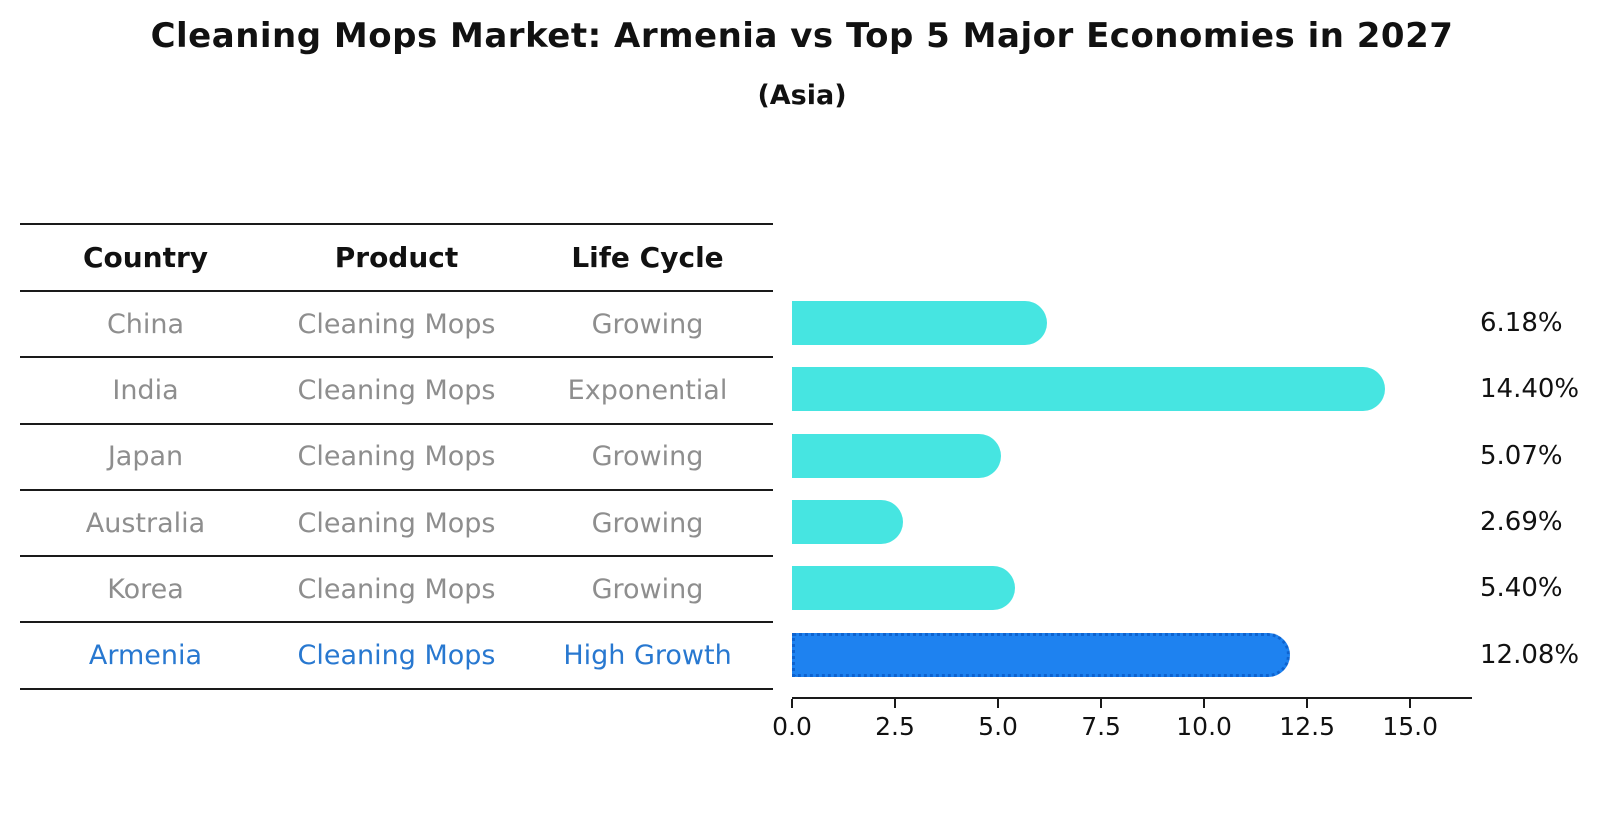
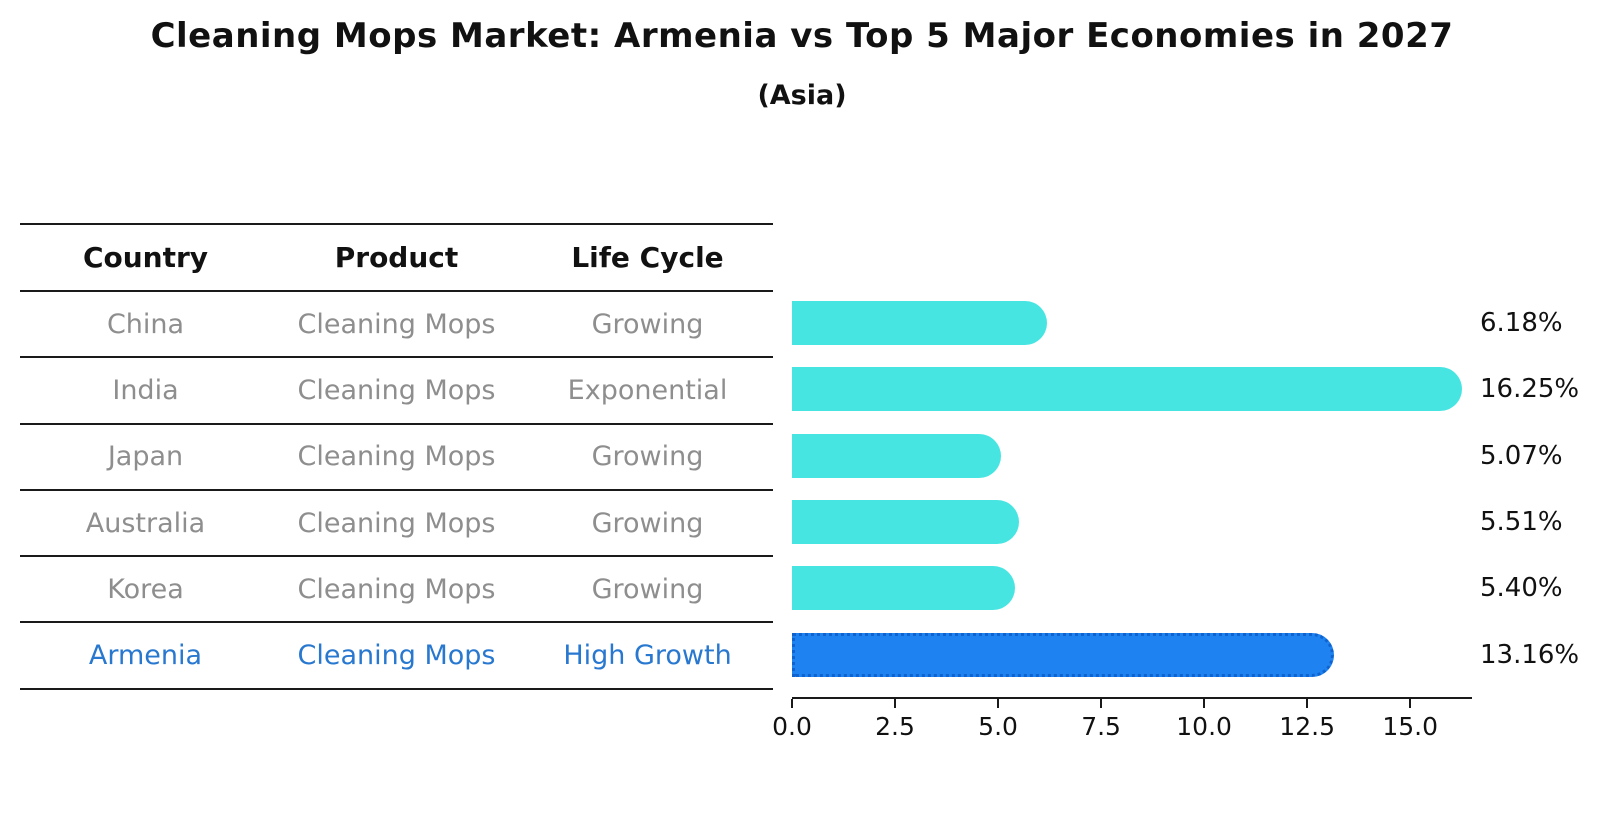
India: 14.40% -> 16.25%
Australia: 2.69% -> 5.51%
Armenia: 12.08% -> 13.16%
